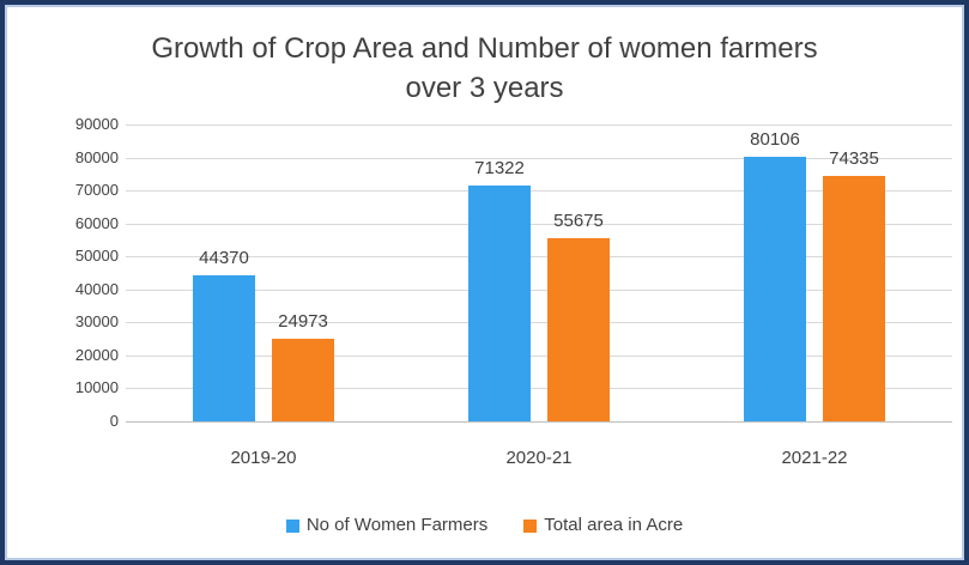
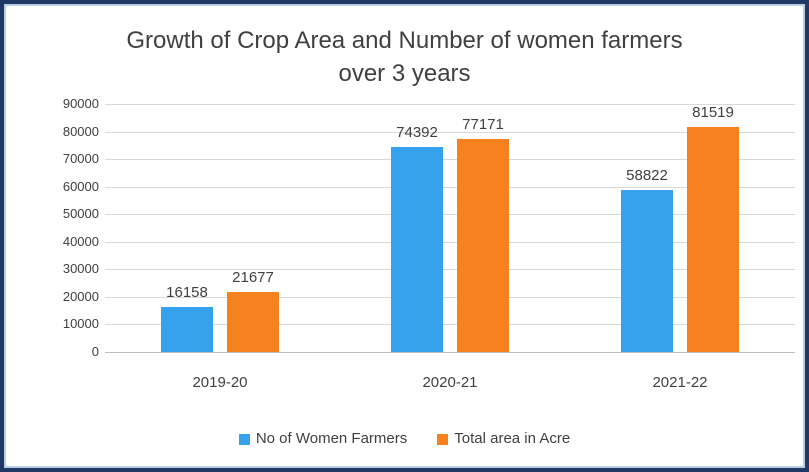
No of Women Farmers/2019-20: 44370 -> 16158
Total area in Acre/2019-20: 24973 -> 21677
No of Women Farmers/2020-21: 71322 -> 74392
Total area in Acre/2020-21: 55675 -> 77171
No of Women Farmers/2021-22: 80106 -> 58822
Total area in Acre/2021-22: 74335 -> 81519
